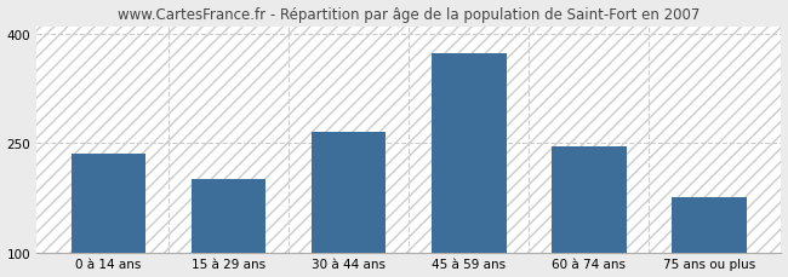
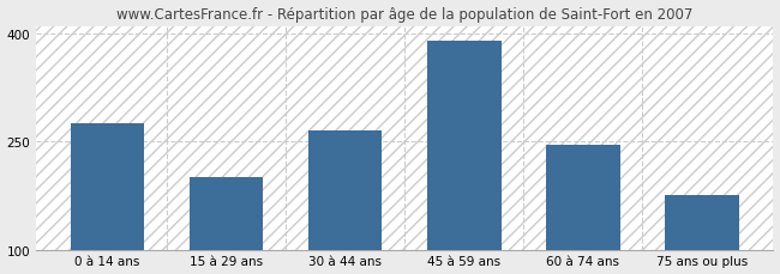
0 à 14 ans: 236 -> 275
45 à 59 ans: 372 -> 390
